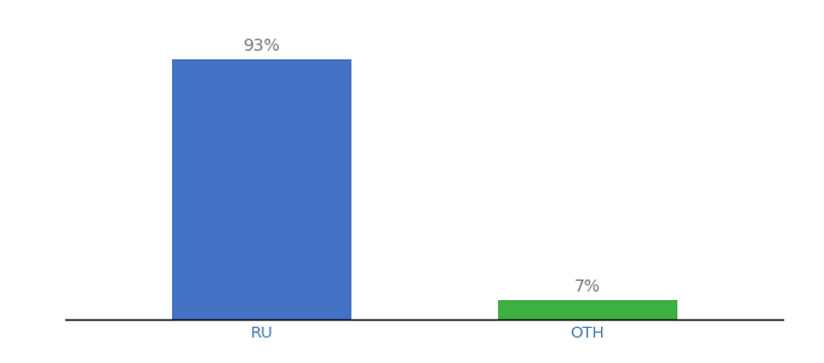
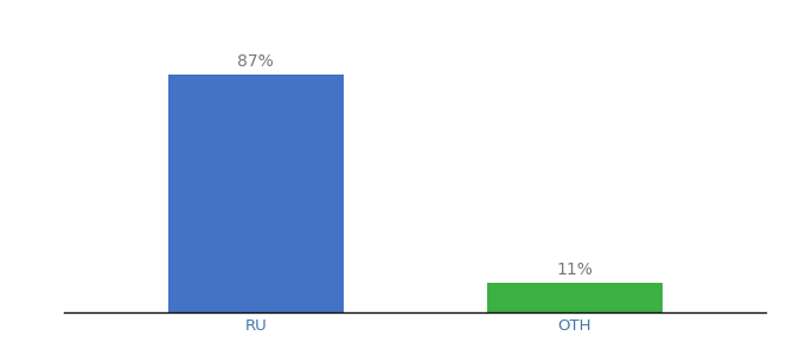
RU: 93% -> 87%
OTH: 7% -> 11%
